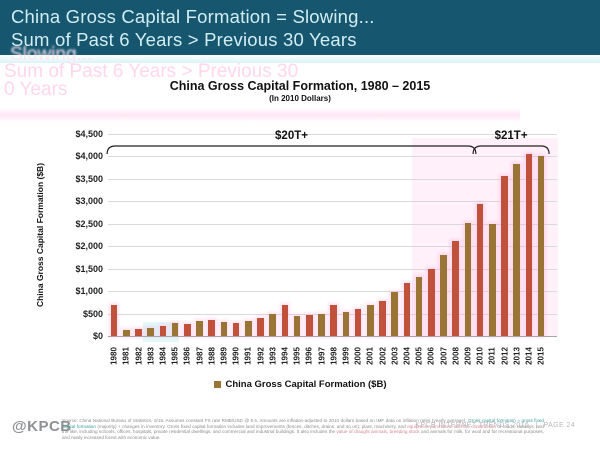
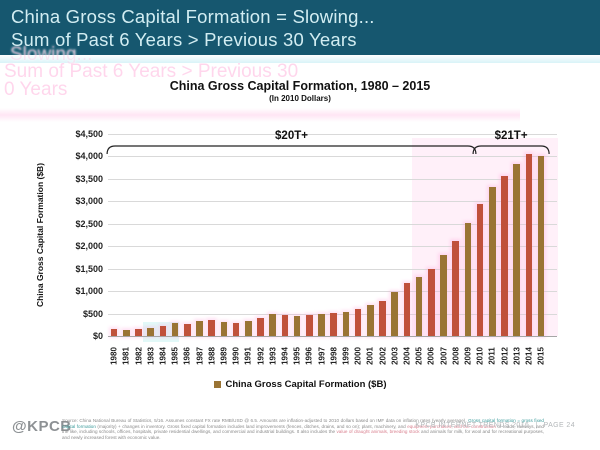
1980: $700 -> $200
1994: $700 -> $500
1998: $700 -> $500
2011: $2500 -> $3300
